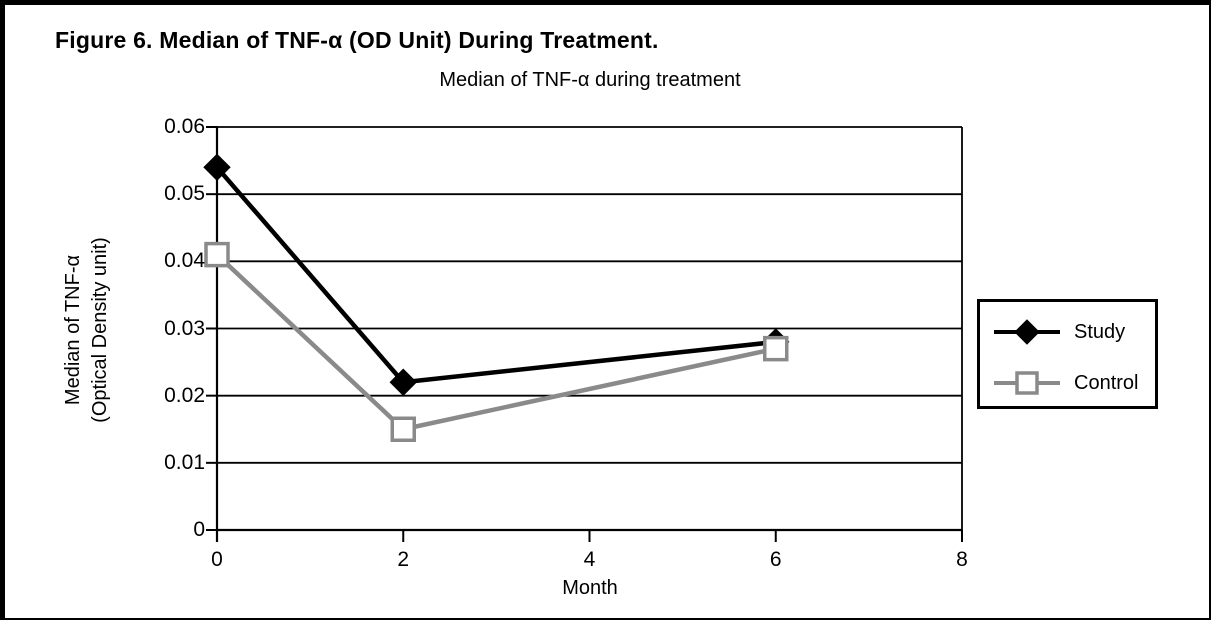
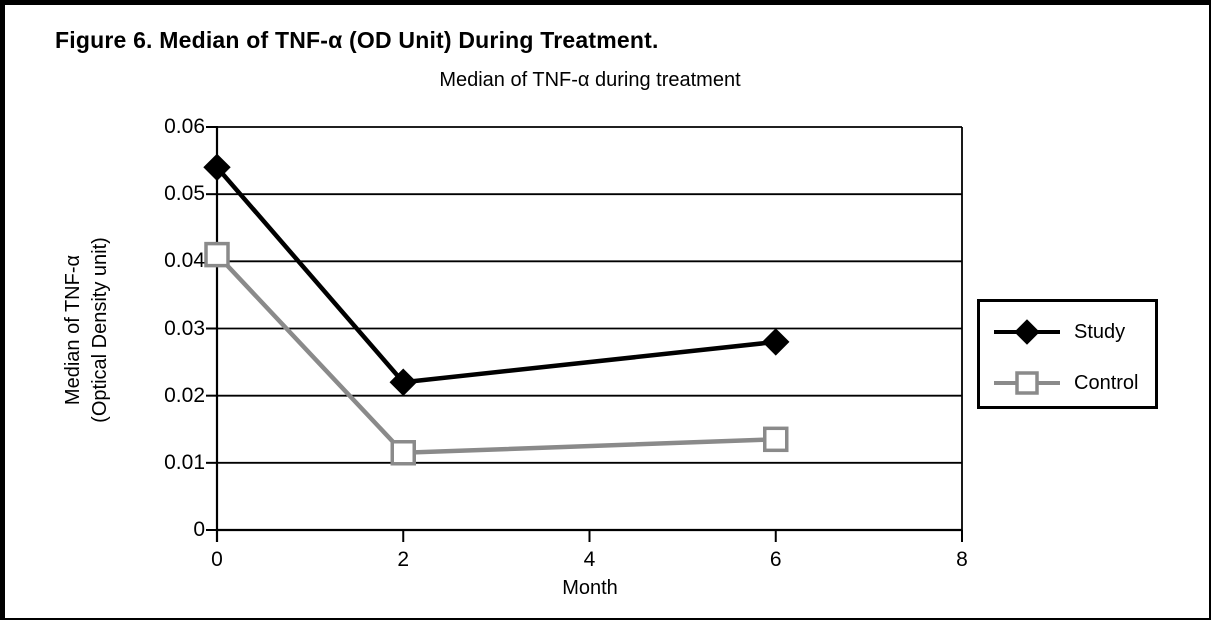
Control/2: 0.015 -> 0.011
Control/6: 0.027 -> 0.013
